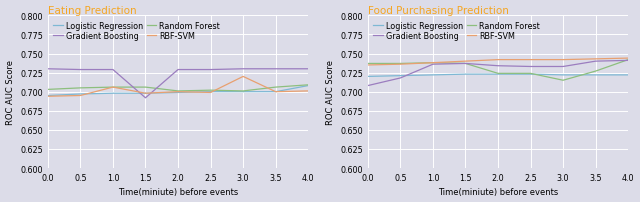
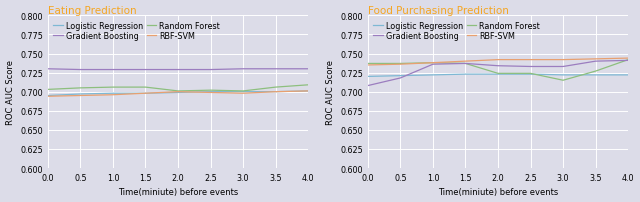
Eating Prediction/RBF-SVM/1.0: 0.706 -> 0.696
Eating Prediction/Gradient Boosting/1.5: 0.692 -> 0.729
Eating Prediction/RBF-SVM/3.0: 0.720 -> 0.698
Eating Prediction/Logistic Regression/4.0: 0.708 -> 0.701
